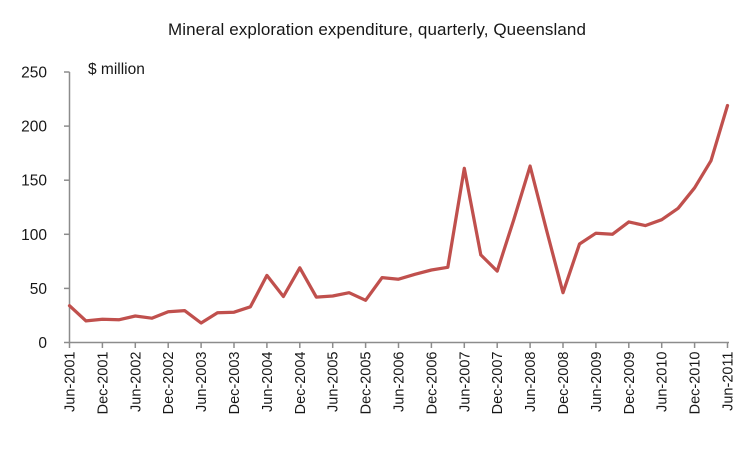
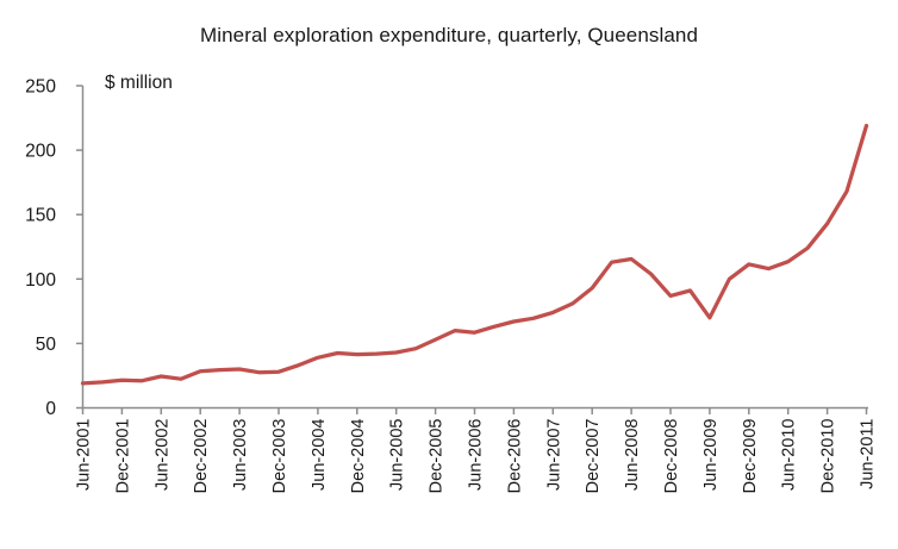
Jun-2001: 34 -> 19
Jun-2003: 18 -> 30
Jun-2004: 62 -> 39
Dec-2004: 69 -> 42
Dec-2005: 39 -> 53
Jun-2007: 161 -> 74
Dec-2007: 66 -> 93
Jun-2008: 163 -> 116
Dec-2008: 46 -> 87
Jun-2009: 101 -> 70
